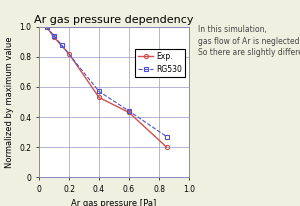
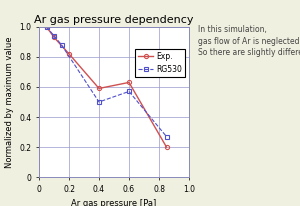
Exp./0.4: 0.53 -> 0.59
RG530/0.4: 0.57 -> 0.50
Exp./0.6: 0.43 -> 0.63
RG530/0.6: 0.44 -> 0.57
